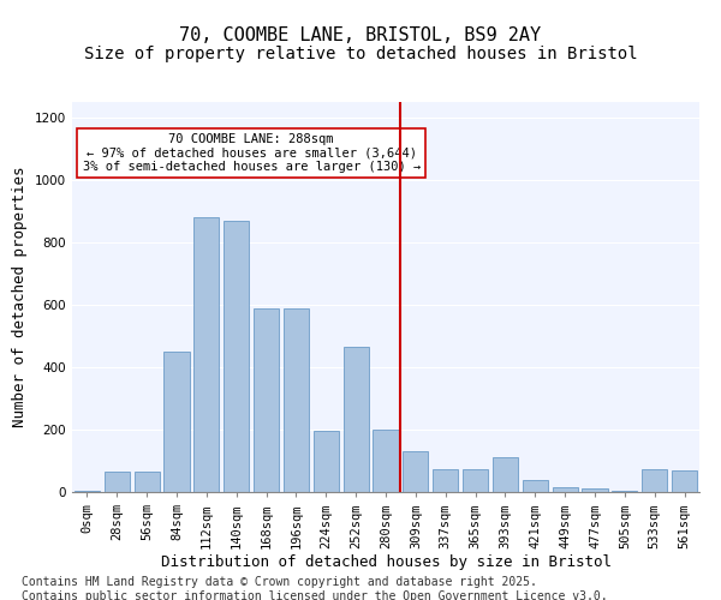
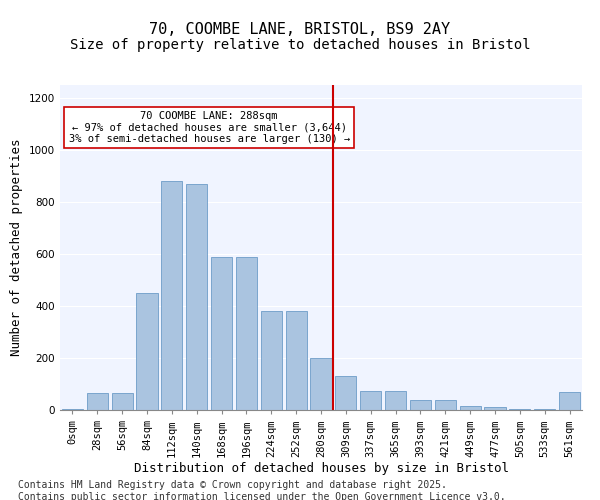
224sqm: 195 -> 380
252sqm: 465 -> 380
393sqm: 110 -> 40
533sqm: 75 -> 5
